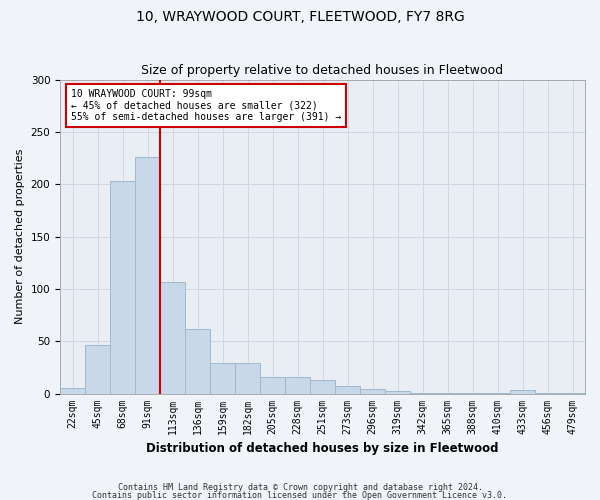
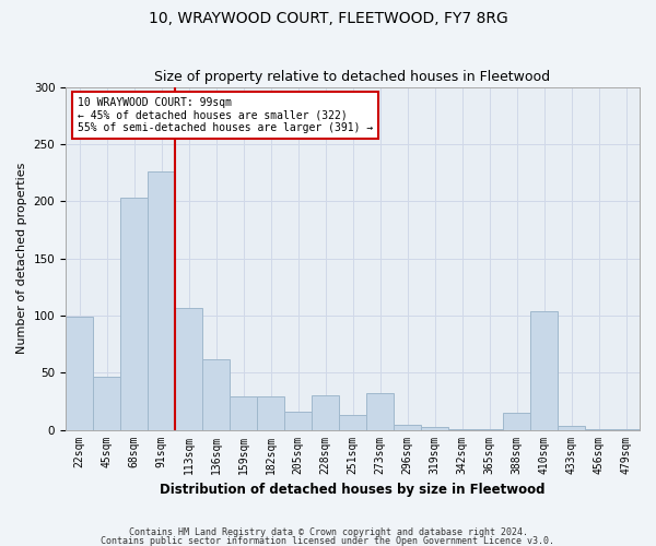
22sqm: 5 -> 99
228sqm: 16 -> 30
273sqm: 7 -> 32
388sqm: 1 -> 15
410sqm: 1 -> 104
